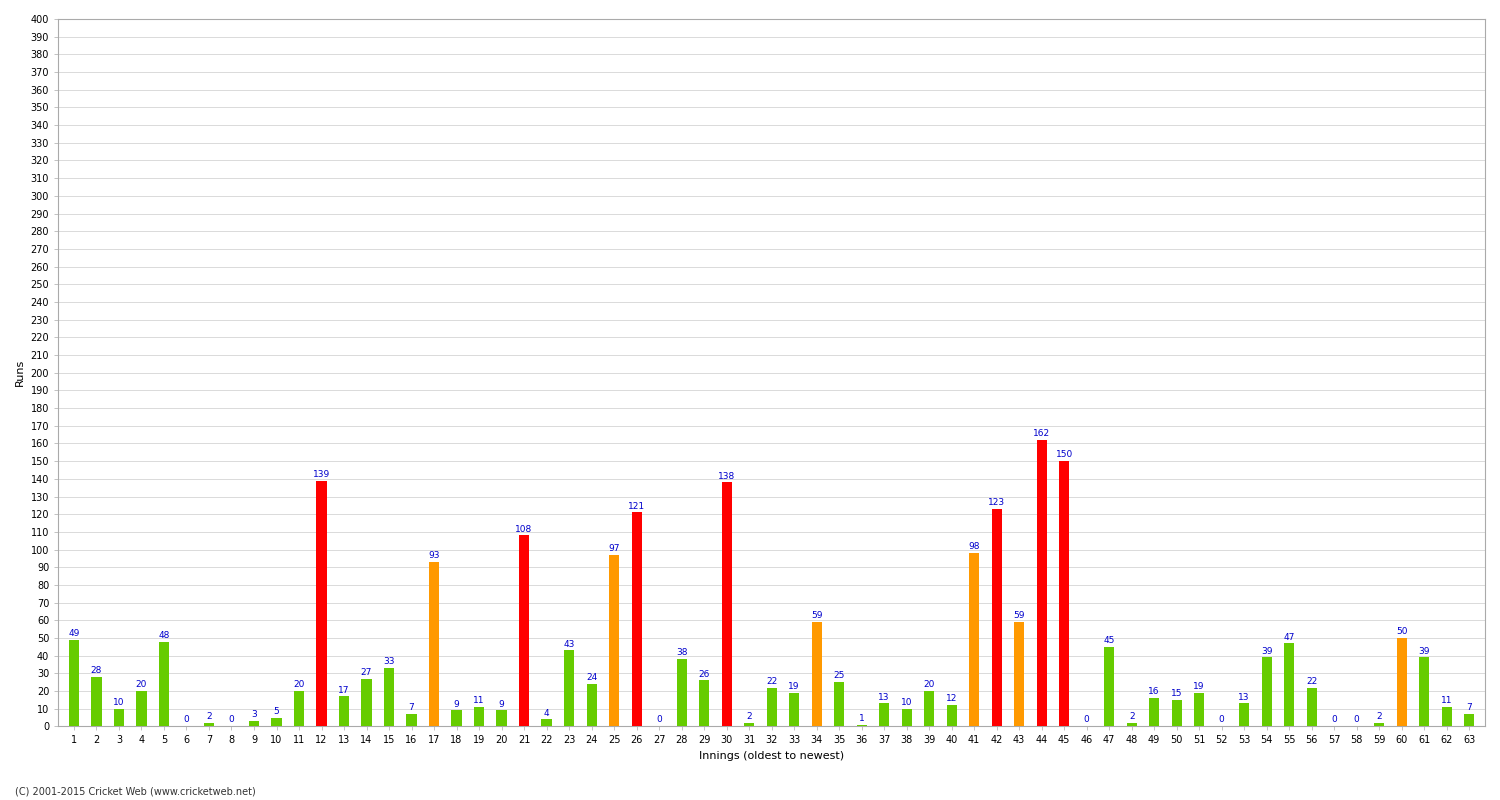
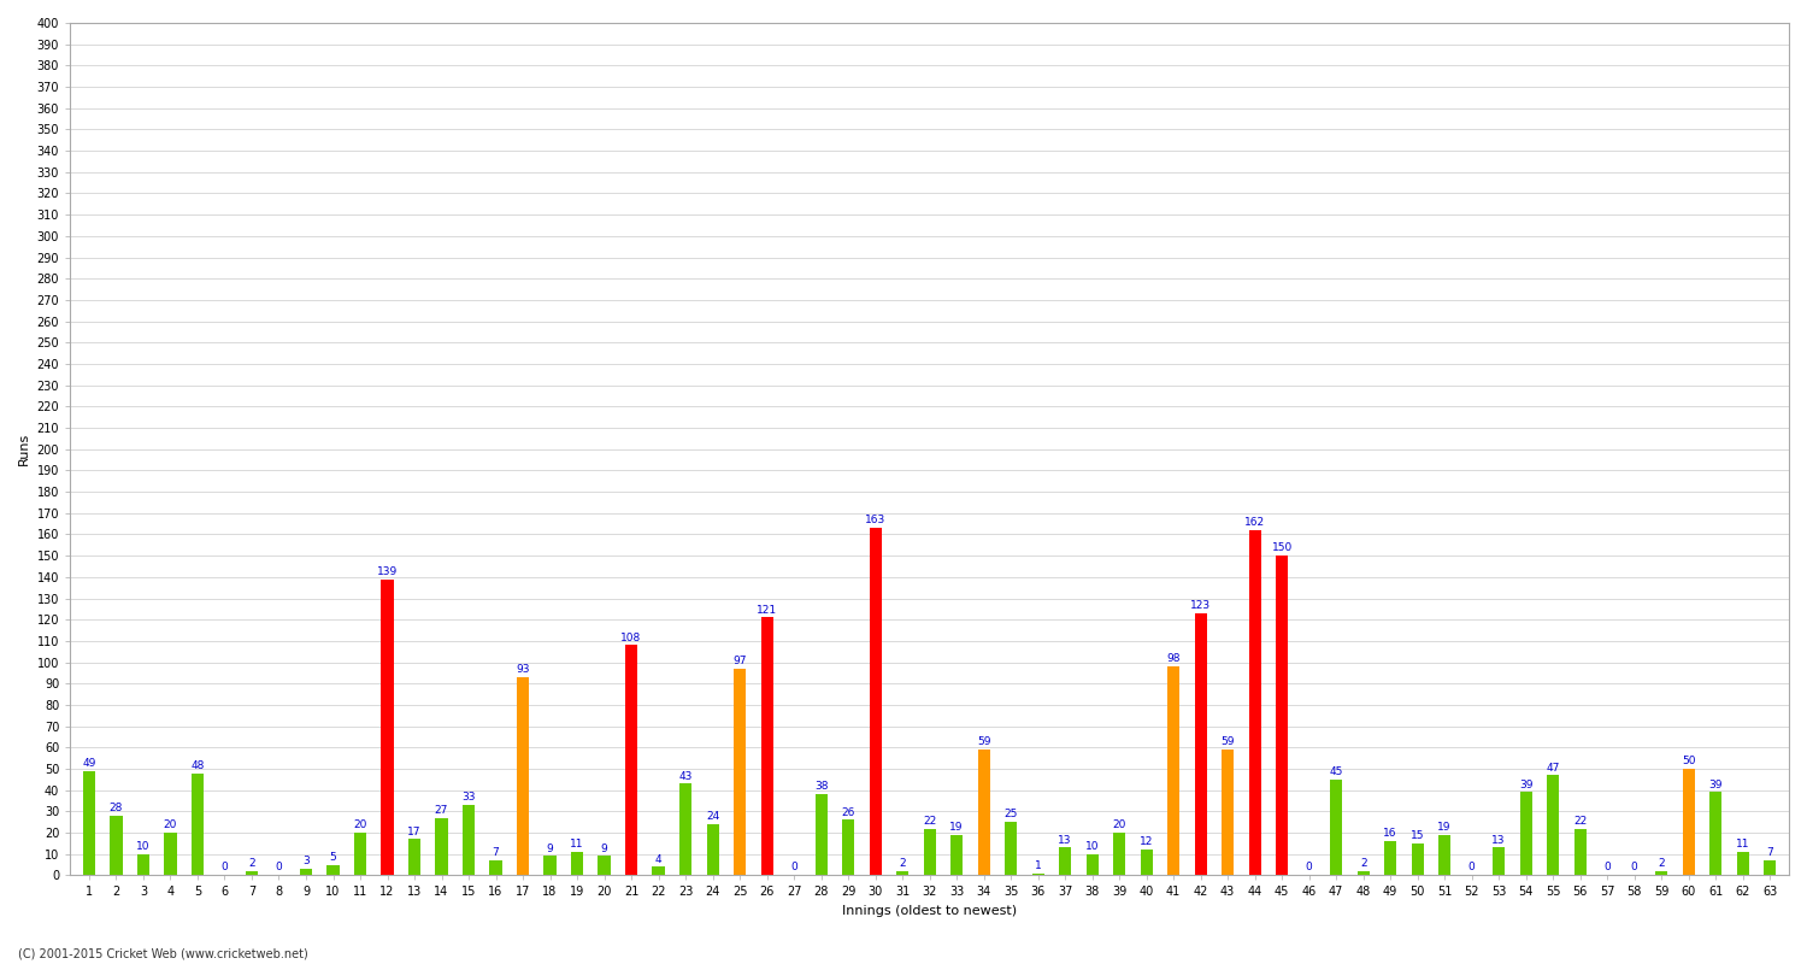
30: 138 -> 163
